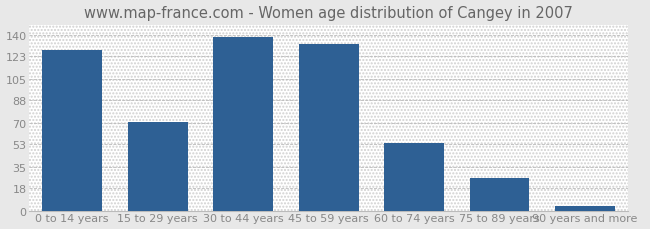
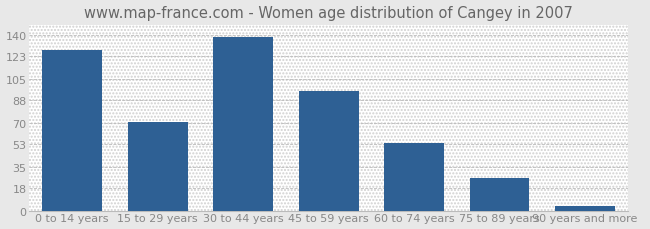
45 to 59 years: 133 -> 95
